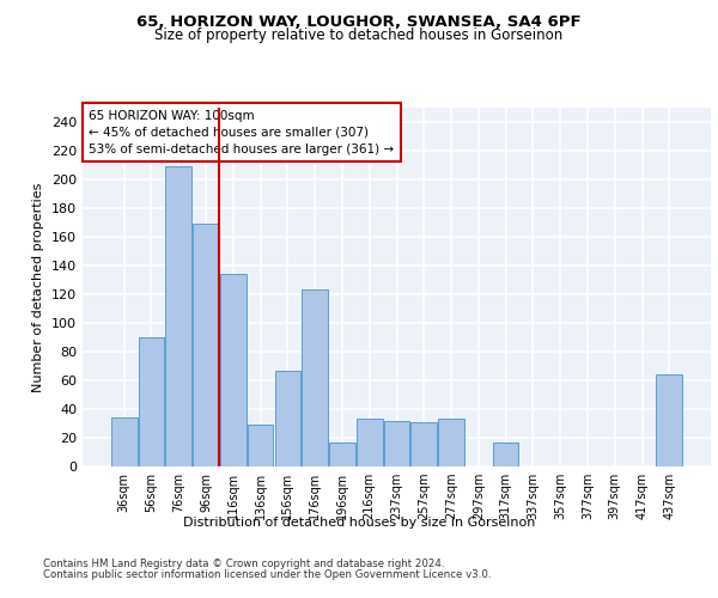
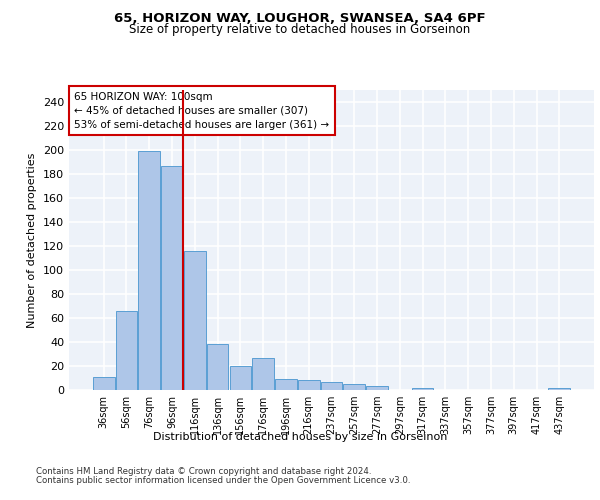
36sqm: 34 -> 11
56sqm: 90 -> 66
76sqm: 209 -> 199
96sqm: 169 -> 187
116sqm: 134 -> 116
136sqm: 29 -> 38
156sqm: 67 -> 20
176sqm: 123 -> 27
196sqm: 17 -> 9
216sqm: 33 -> 8
237sqm: 32 -> 7
257sqm: 31 -> 5
277sqm: 33 -> 3
317sqm: 17 -> 2
437sqm: 64 -> 2
